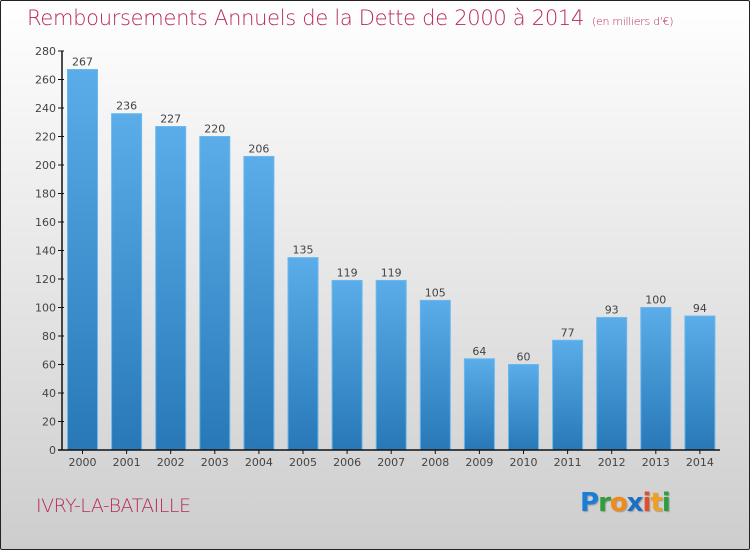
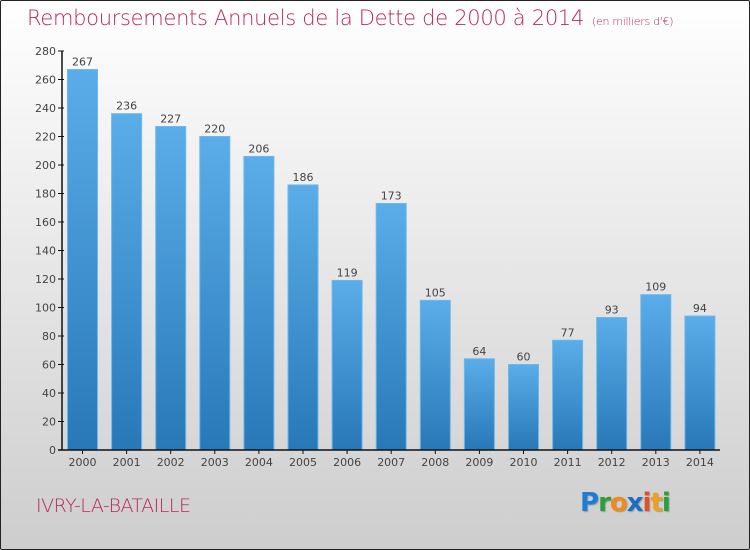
2005: 135 -> 186
2007: 119 -> 173
2013: 100 -> 109
